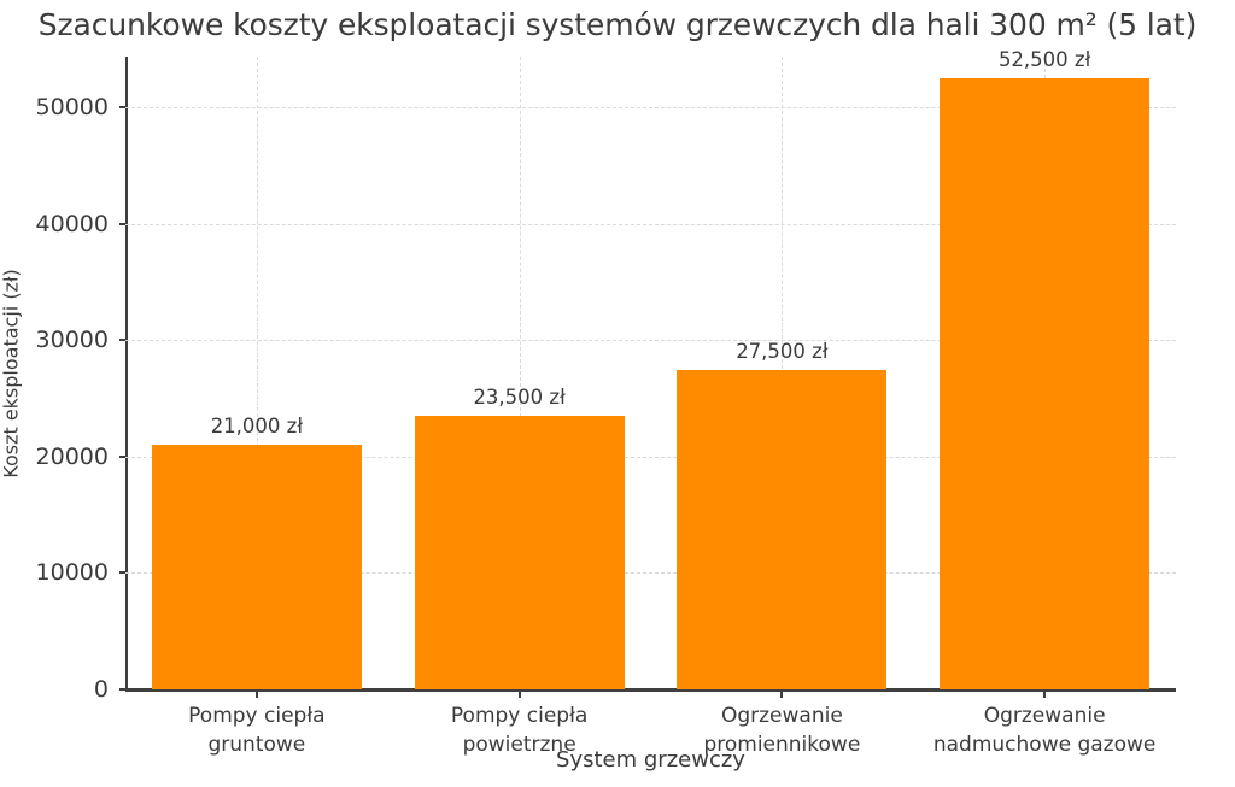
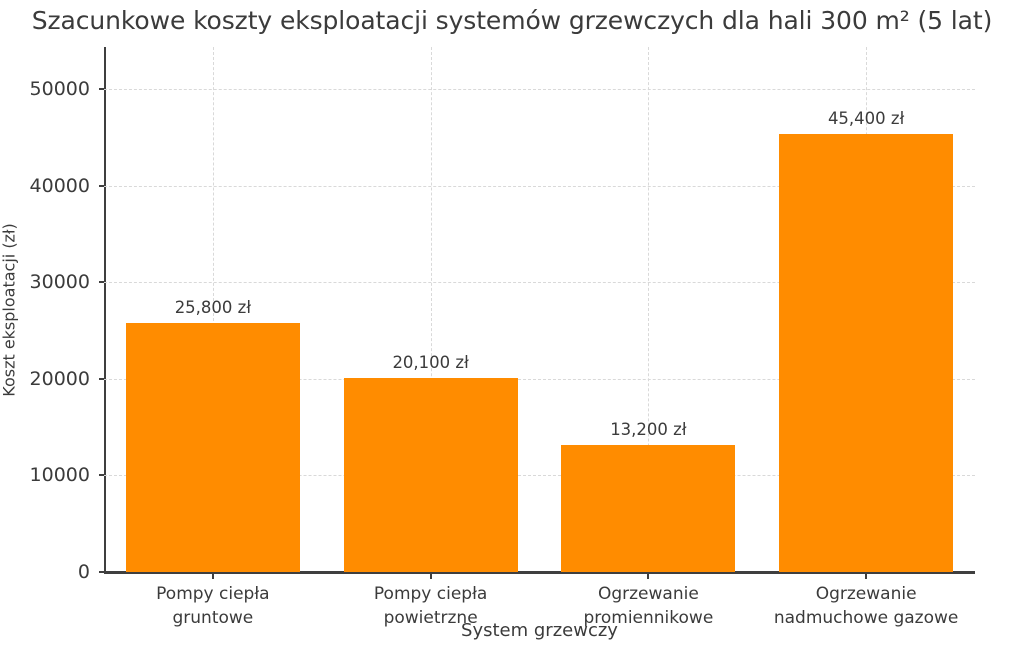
Pompy ciepła gruntowe: 21,000 -> 25,800
Pompy ciepła powietrzne: 23,500 -> 20,100
Ogrzewanie promiennikowe: 27,500 -> 13,200
Ogrzewanie nadmuchowe gazowe: 52,500 -> 45,400
